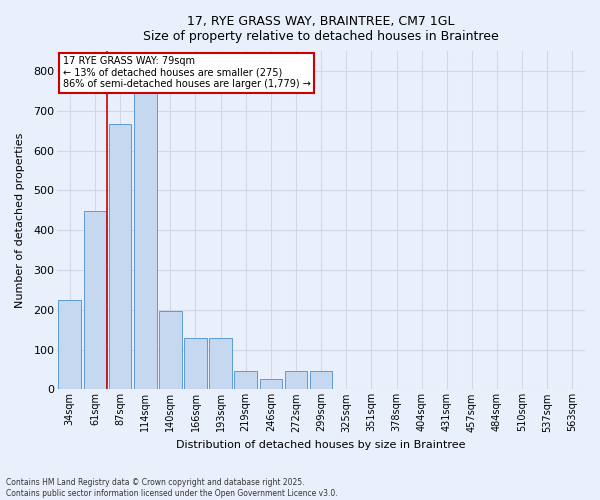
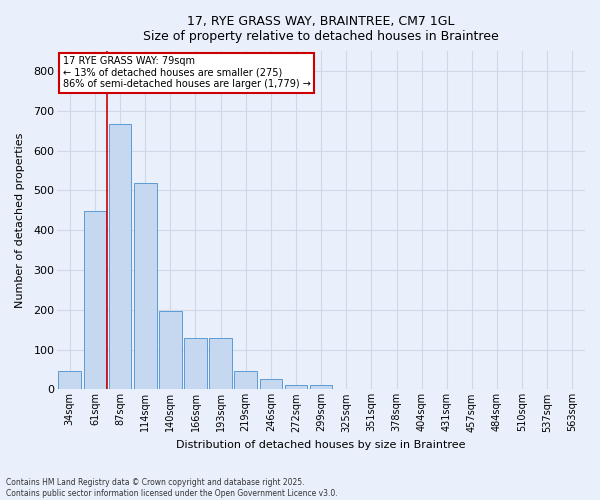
34sqm: 225 -> 47
114sqm: 750 -> 519
272sqm: 45 -> 10
299sqm: 45 -> 10
